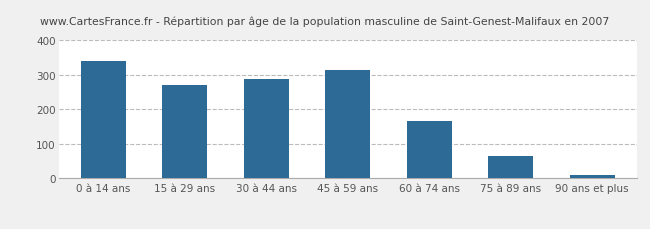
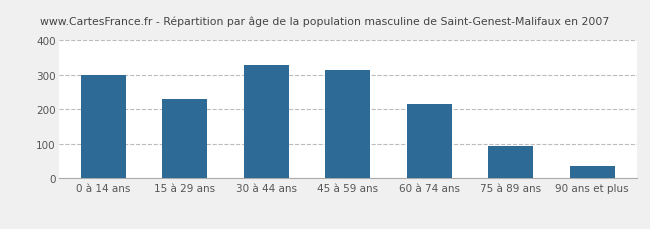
0 à 14 ans: 340 -> 300
15 à 29 ans: 272 -> 230
30 à 44 ans: 289 -> 330
60 à 74 ans: 165 -> 215
75 à 89 ans: 65 -> 95
90 ans et plus: 10 -> 35
